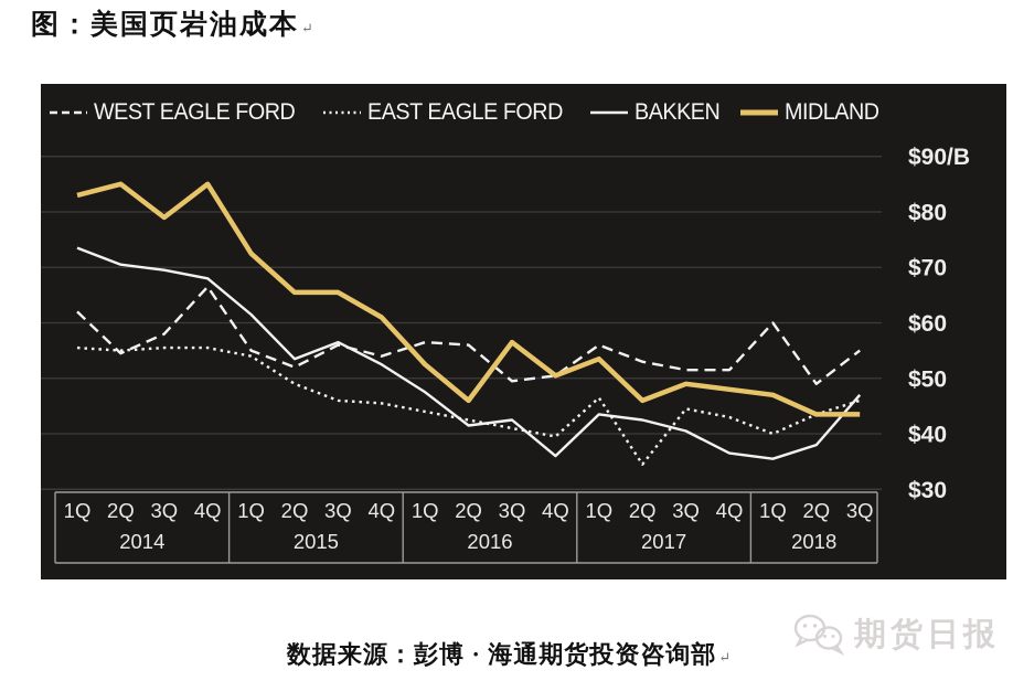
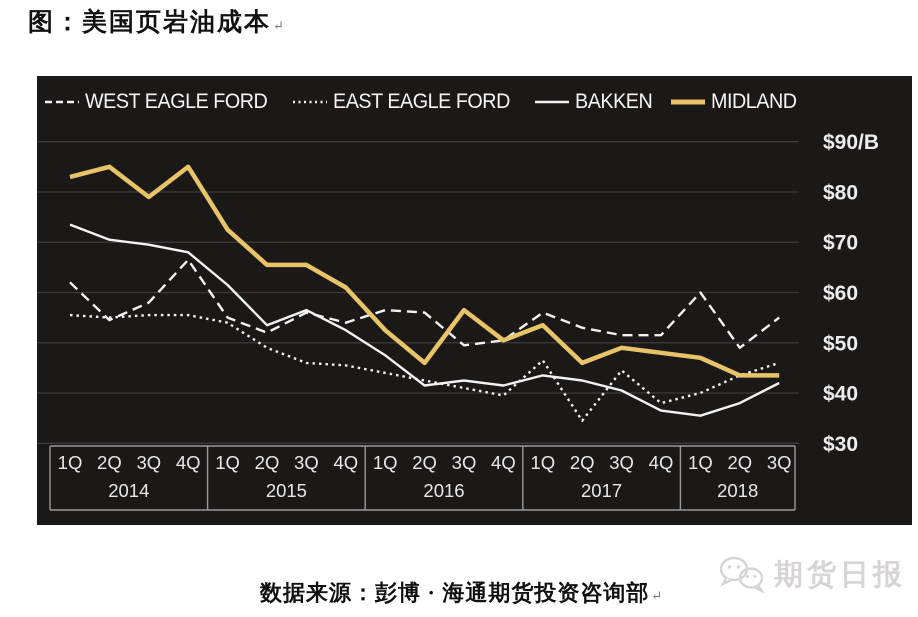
BAKKEN/4Q2016: $36 -> $42
EAST EAGLE FORD/4Q2017: $43 -> $38
BAKKEN/3Q2018: $47 -> $42
